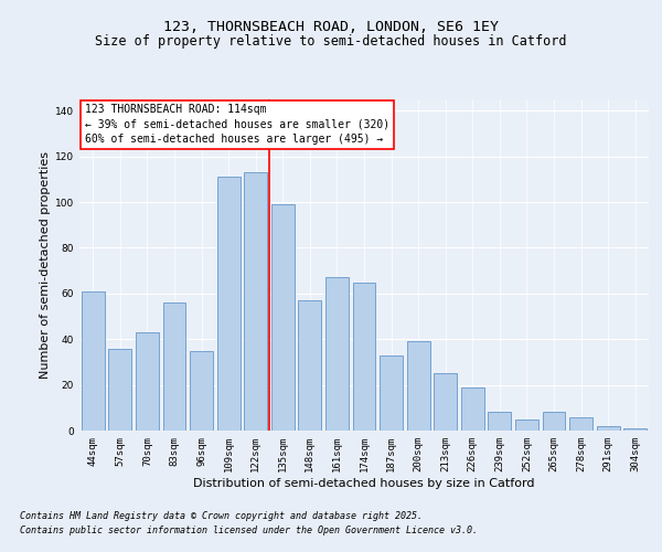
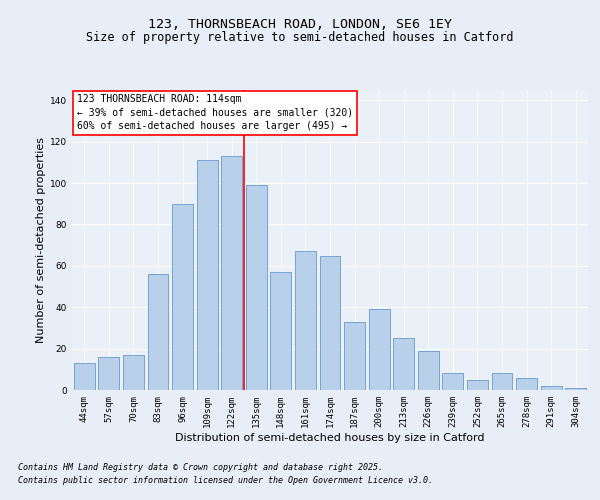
44sqm: 61 -> 13
57sqm: 36 -> 16
70sqm: 43 -> 17
96sqm: 35 -> 90
